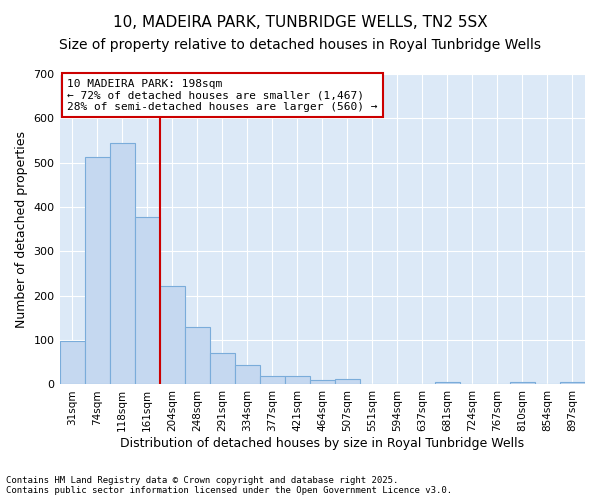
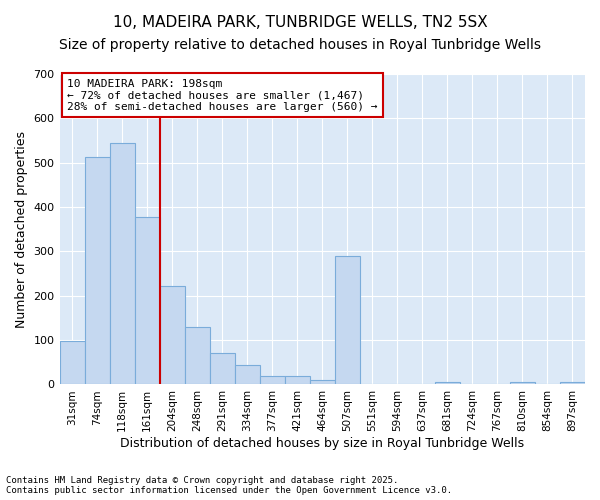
507sqm: 12 -> 290
